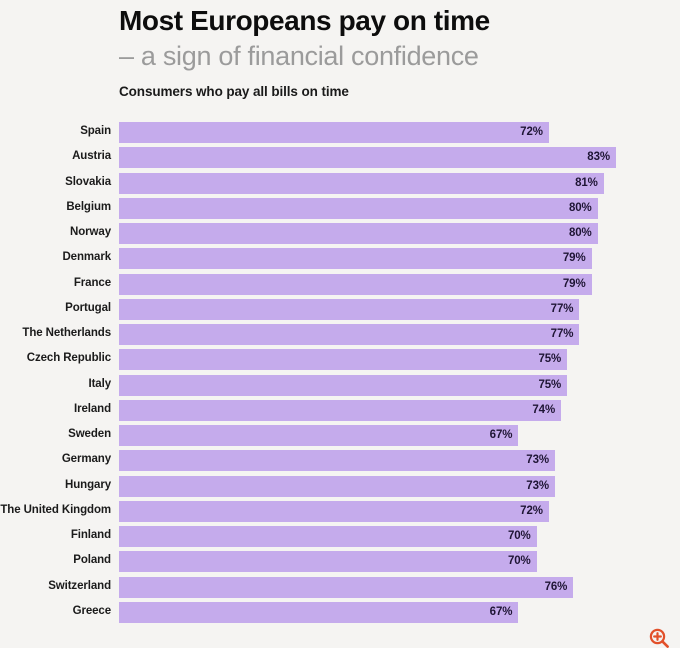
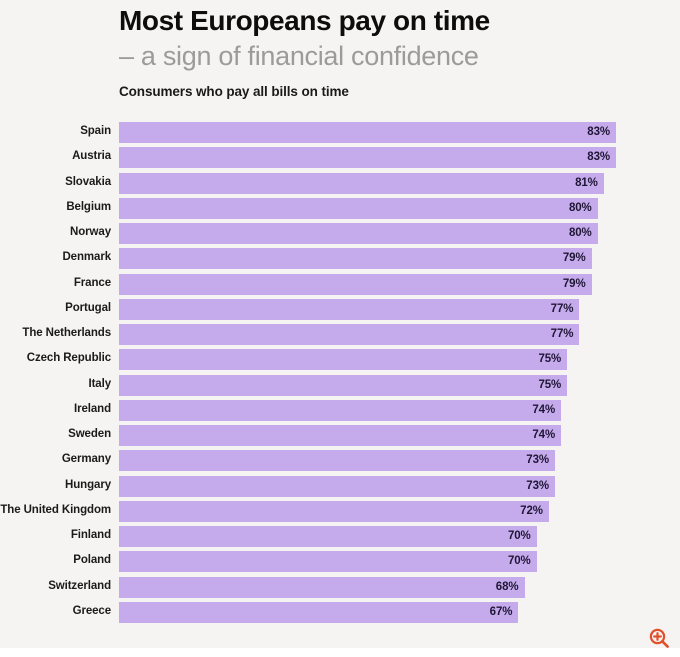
Spain: 72% -> 83%
Sweden: 67% -> 74%
Switzerland: 76% -> 68%
